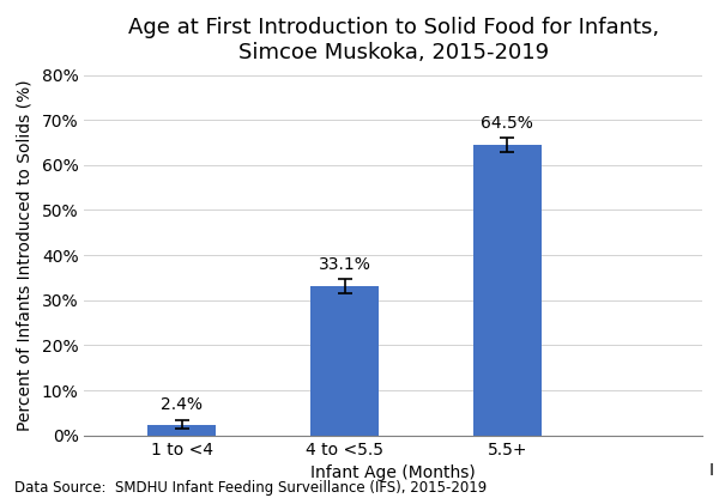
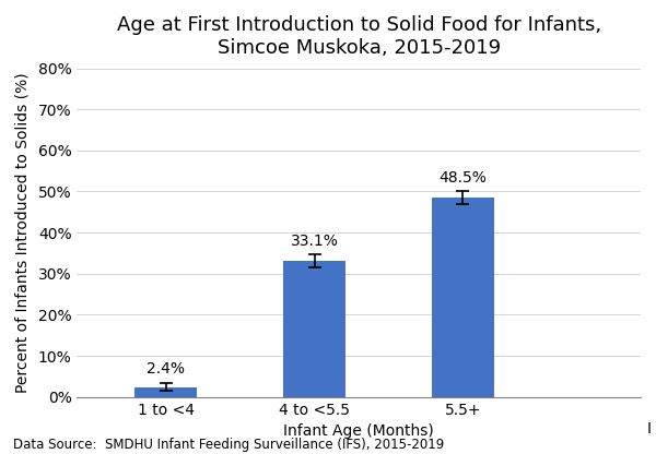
5.5+: 64.5% -> 48.5%
